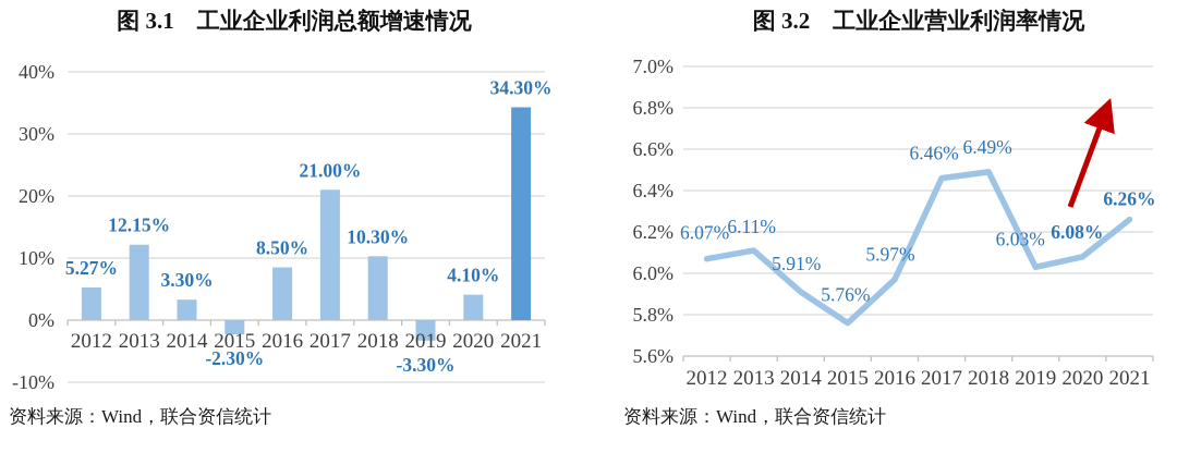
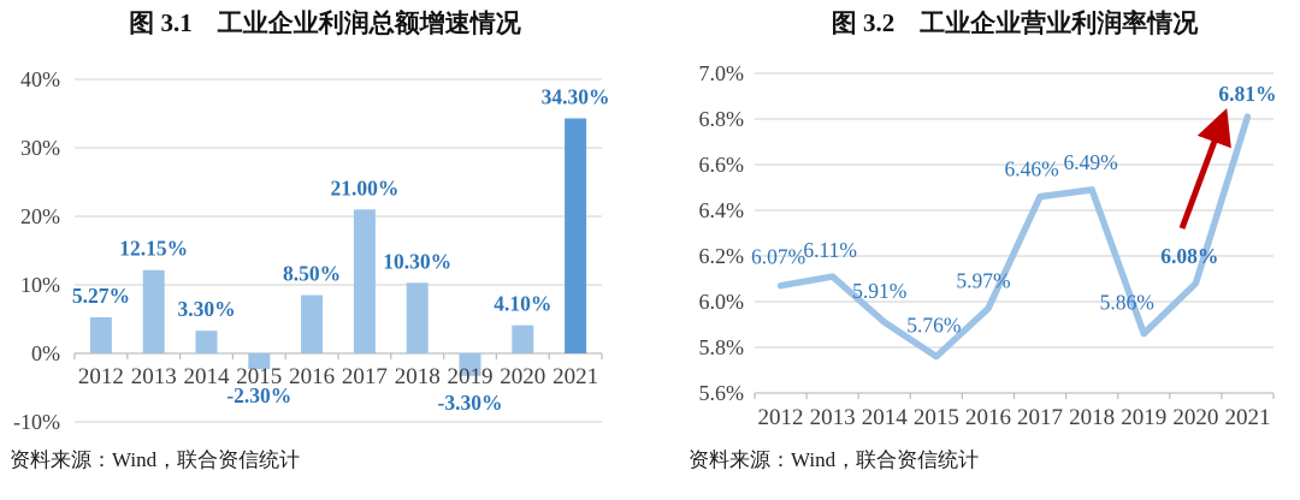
图 3.2 工业企业营业利润率情况/2019: 6.03% -> 5.86%
图 3.2 工业企业营业利润率情况/2021: 6.26% -> 6.81%
